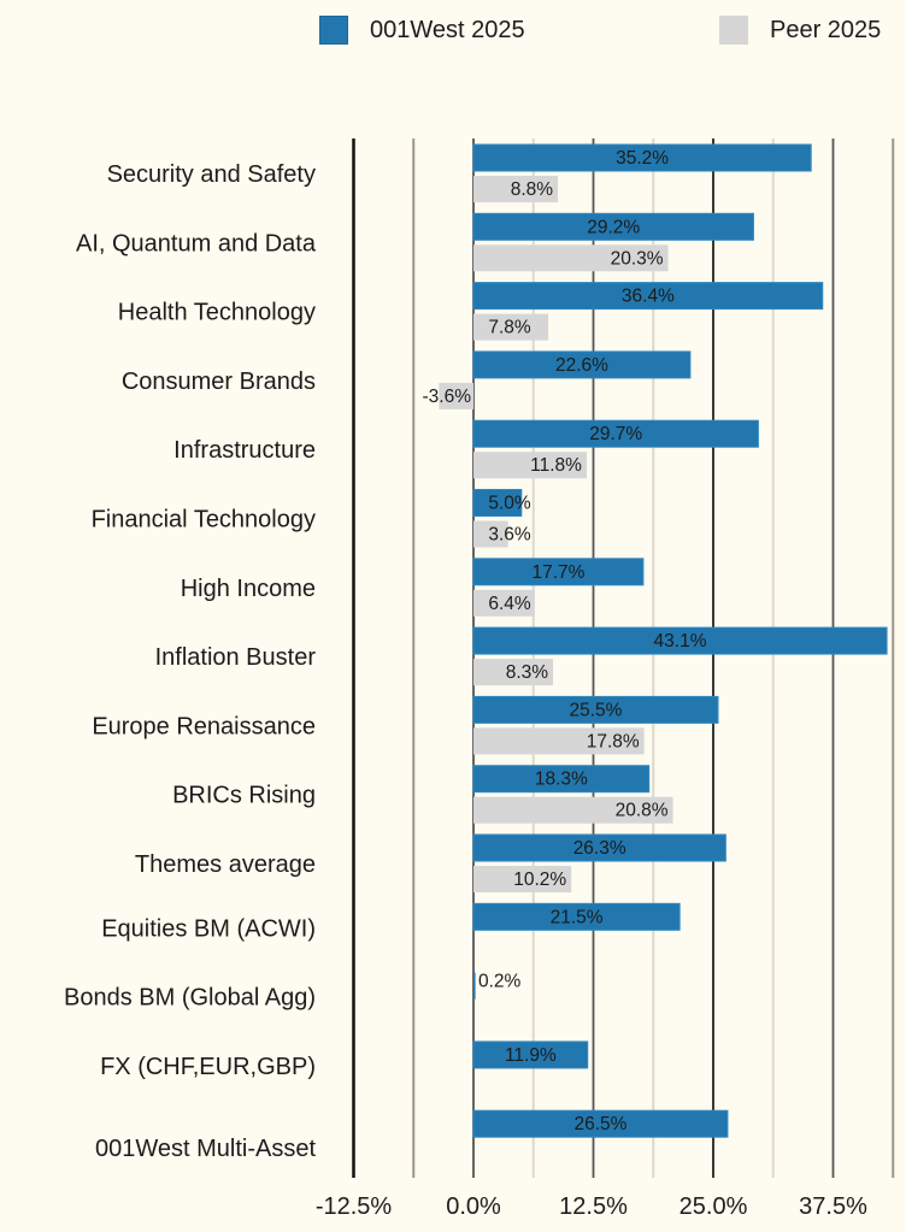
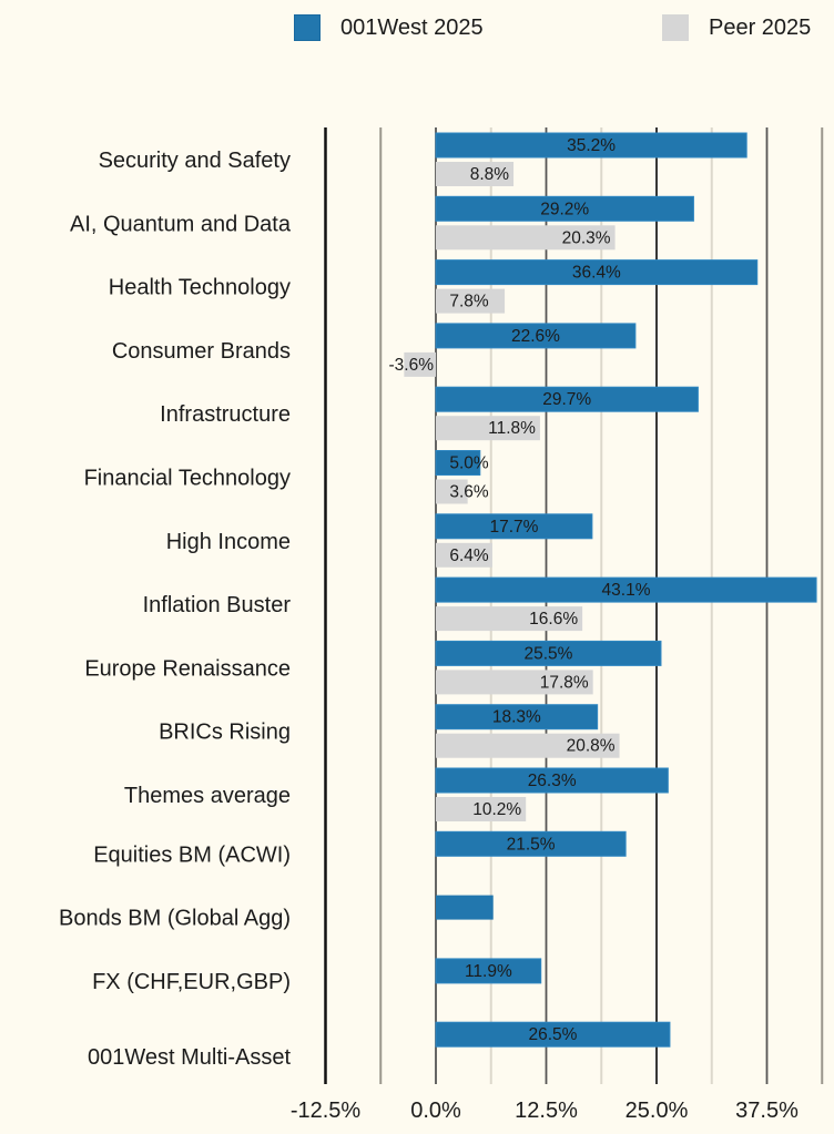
Peer 2025/Inflation Buster: 8.3% -> 16.6%
001West 2025/Bonds BM (Global Agg): 0.2% -> 6.5%
